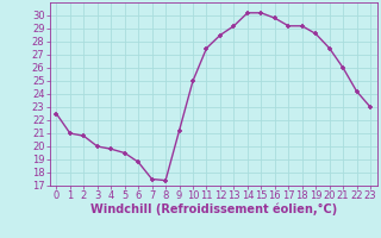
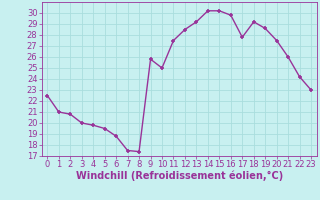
9: 21.2 -> 25.8
17: 29.2 -> 27.8
